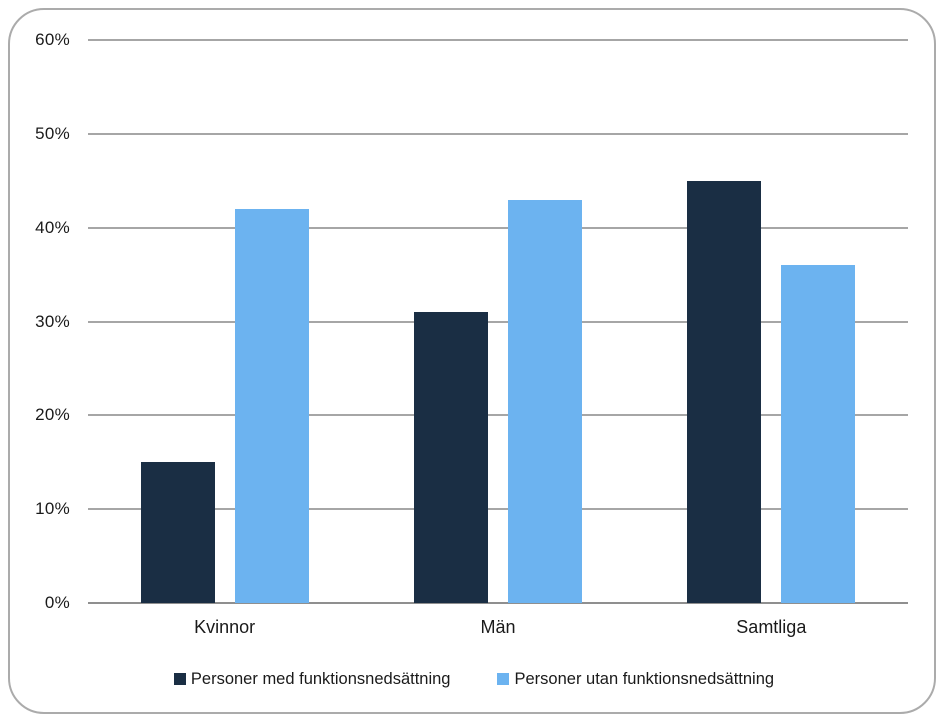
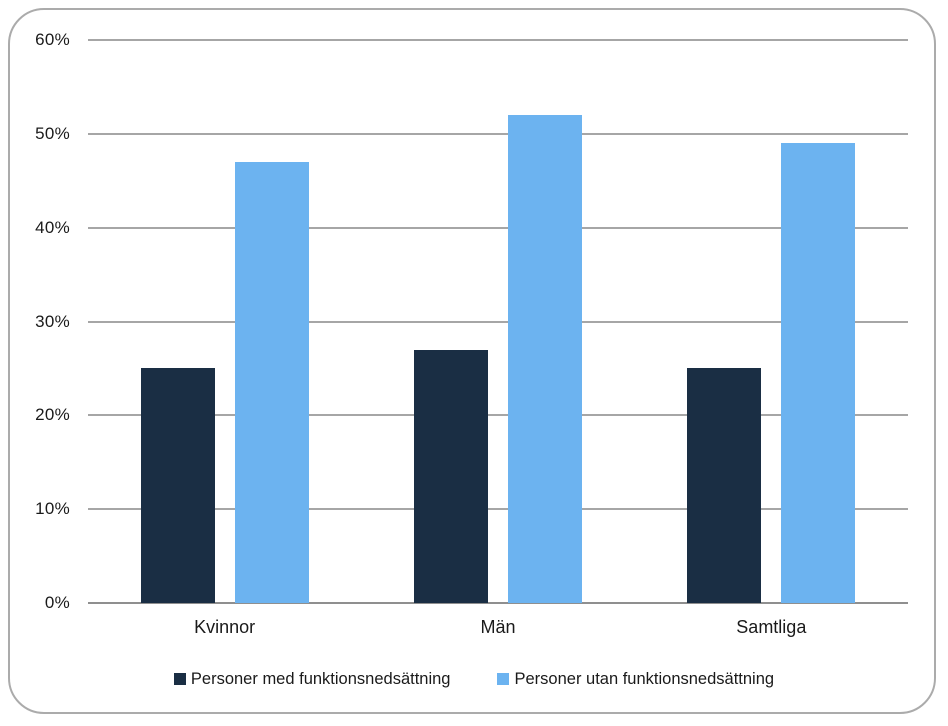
Personer med funktionsnedsättning/Kvinnor: 15% -> 25%
Personer utan funktionsnedsättning/Kvinnor: 42% -> 47%
Personer med funktionsnedsättning/Män: 31% -> 27%
Personer utan funktionsnedsättning/Män: 43% -> 52%
Personer med funktionsnedsättning/Samtliga: 45% -> 25%
Personer utan funktionsnedsättning/Samtliga: 36% -> 49%
